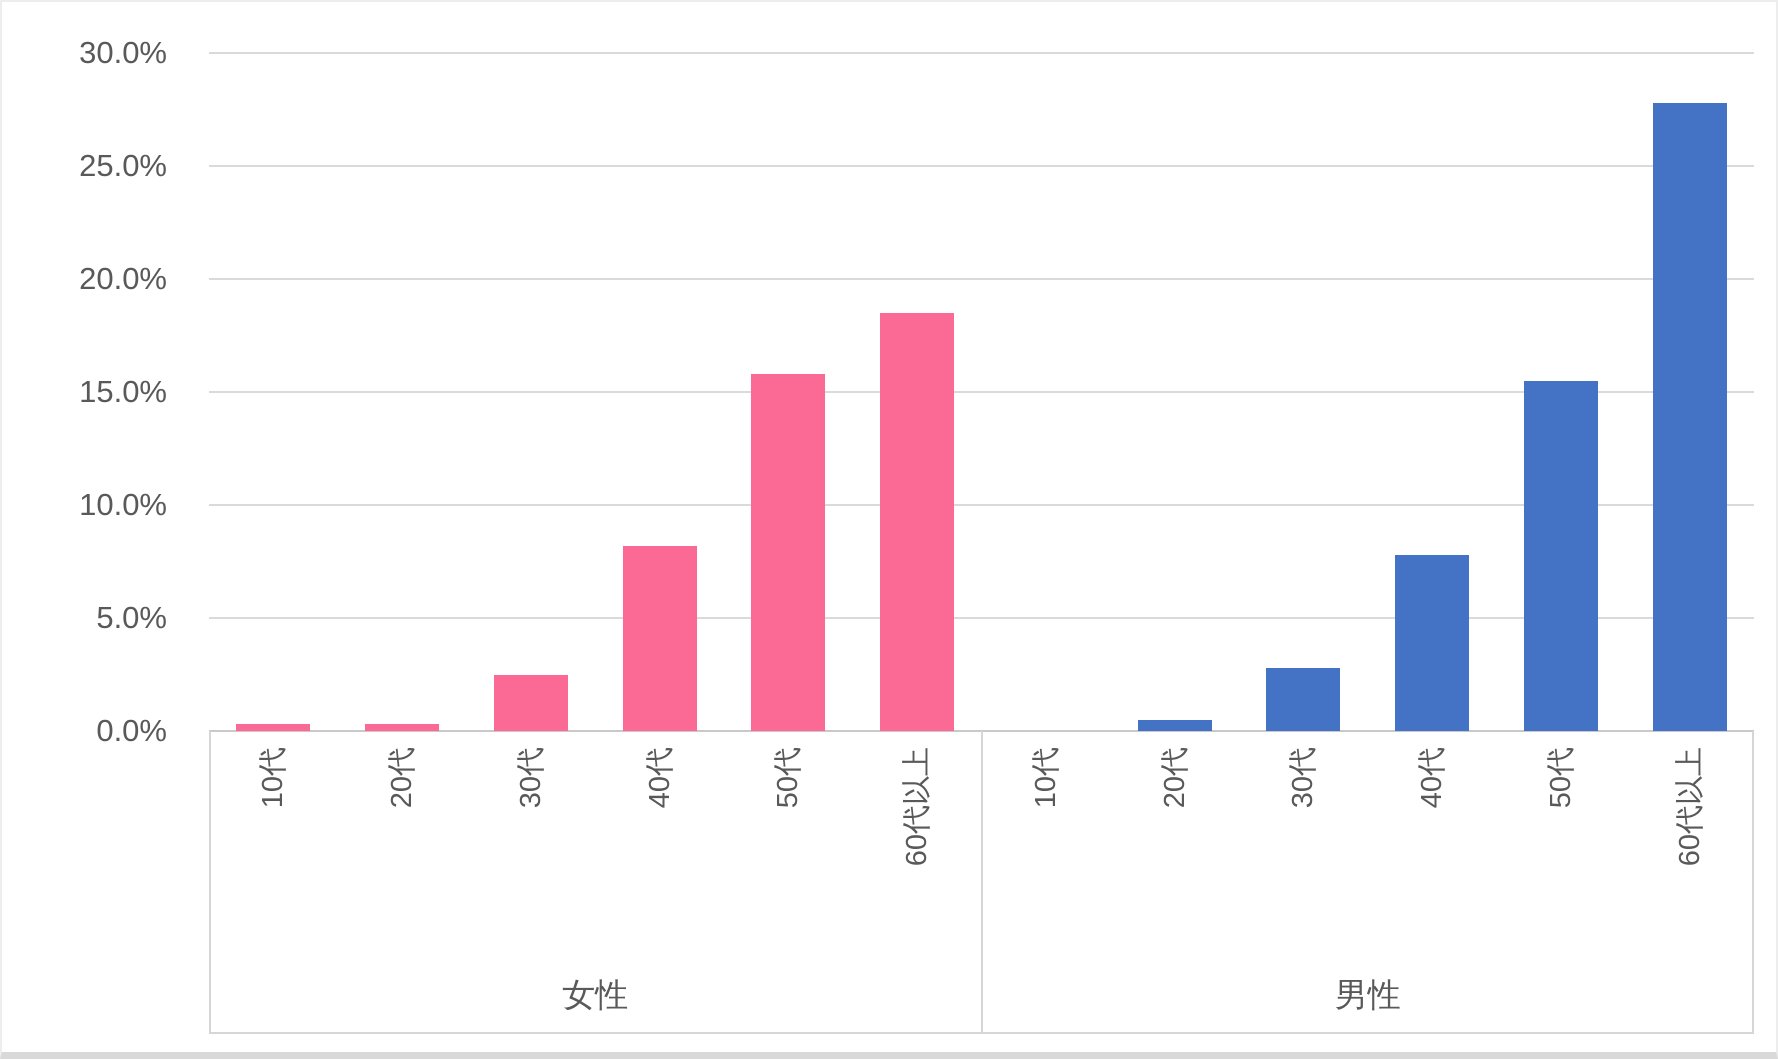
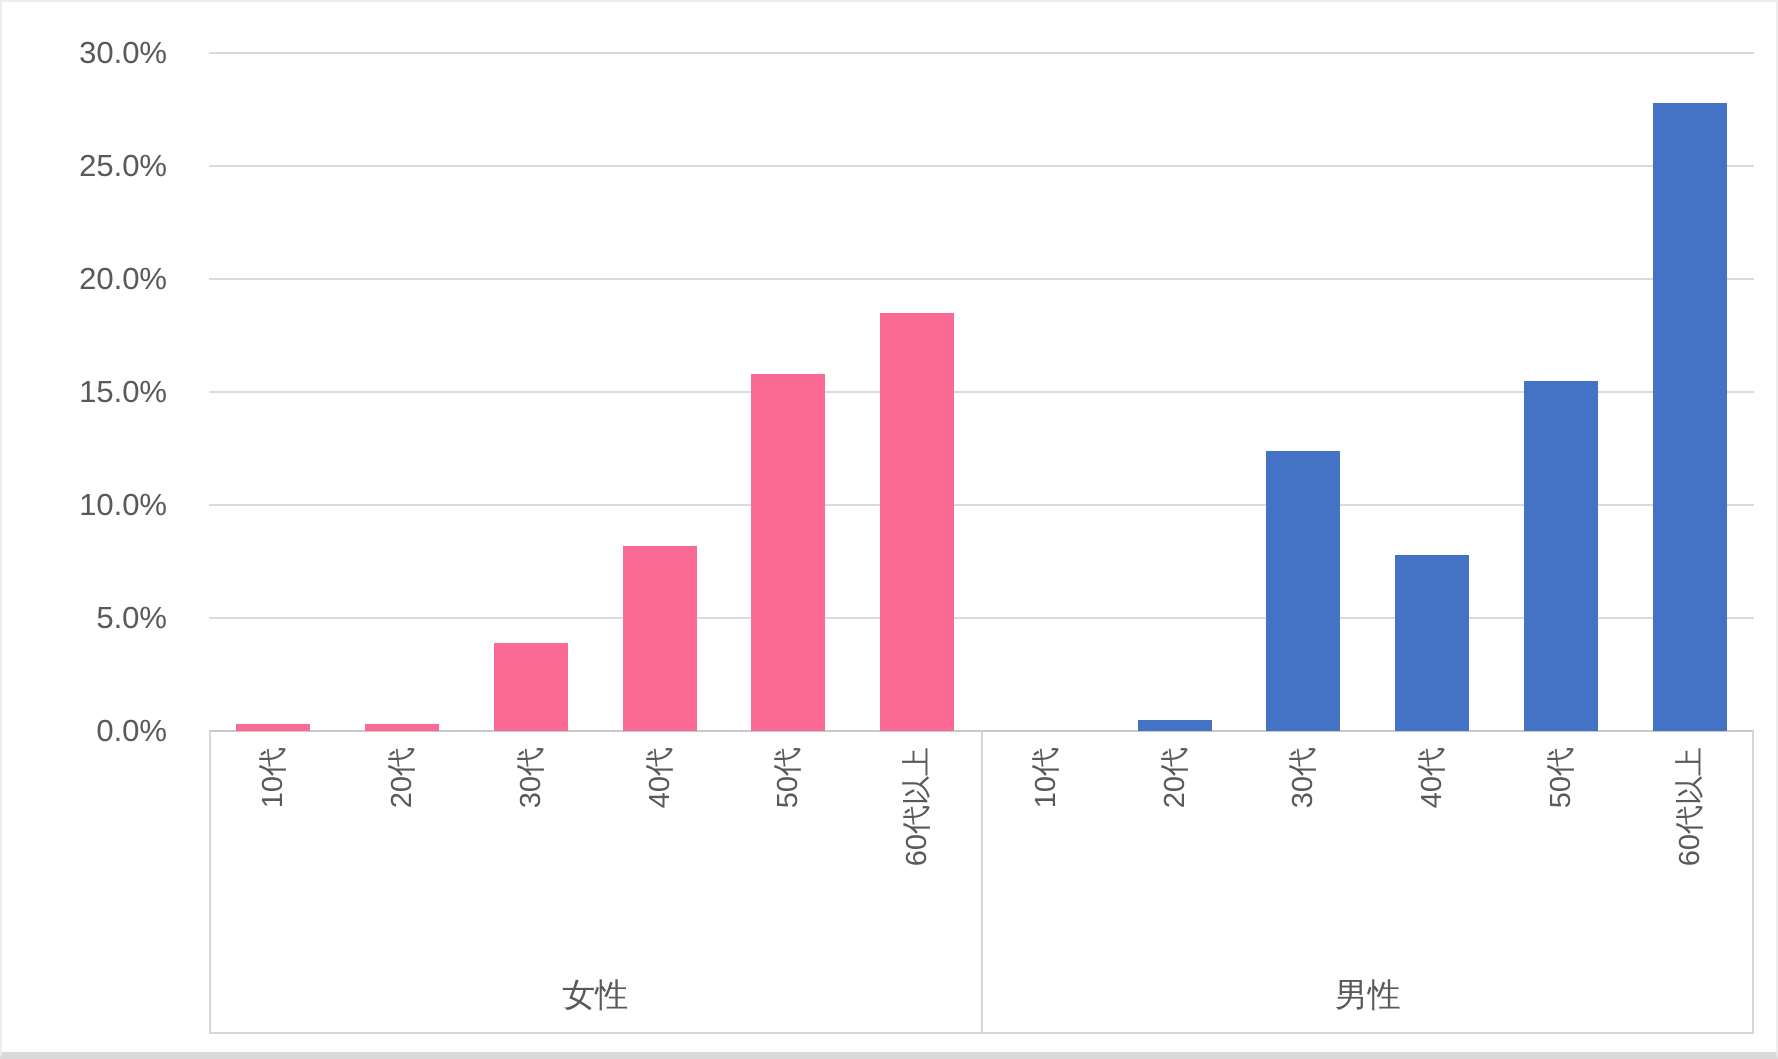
女性/30代: 2.5% -> 3.9%
男性/30代: 2.8% -> 12.4%
